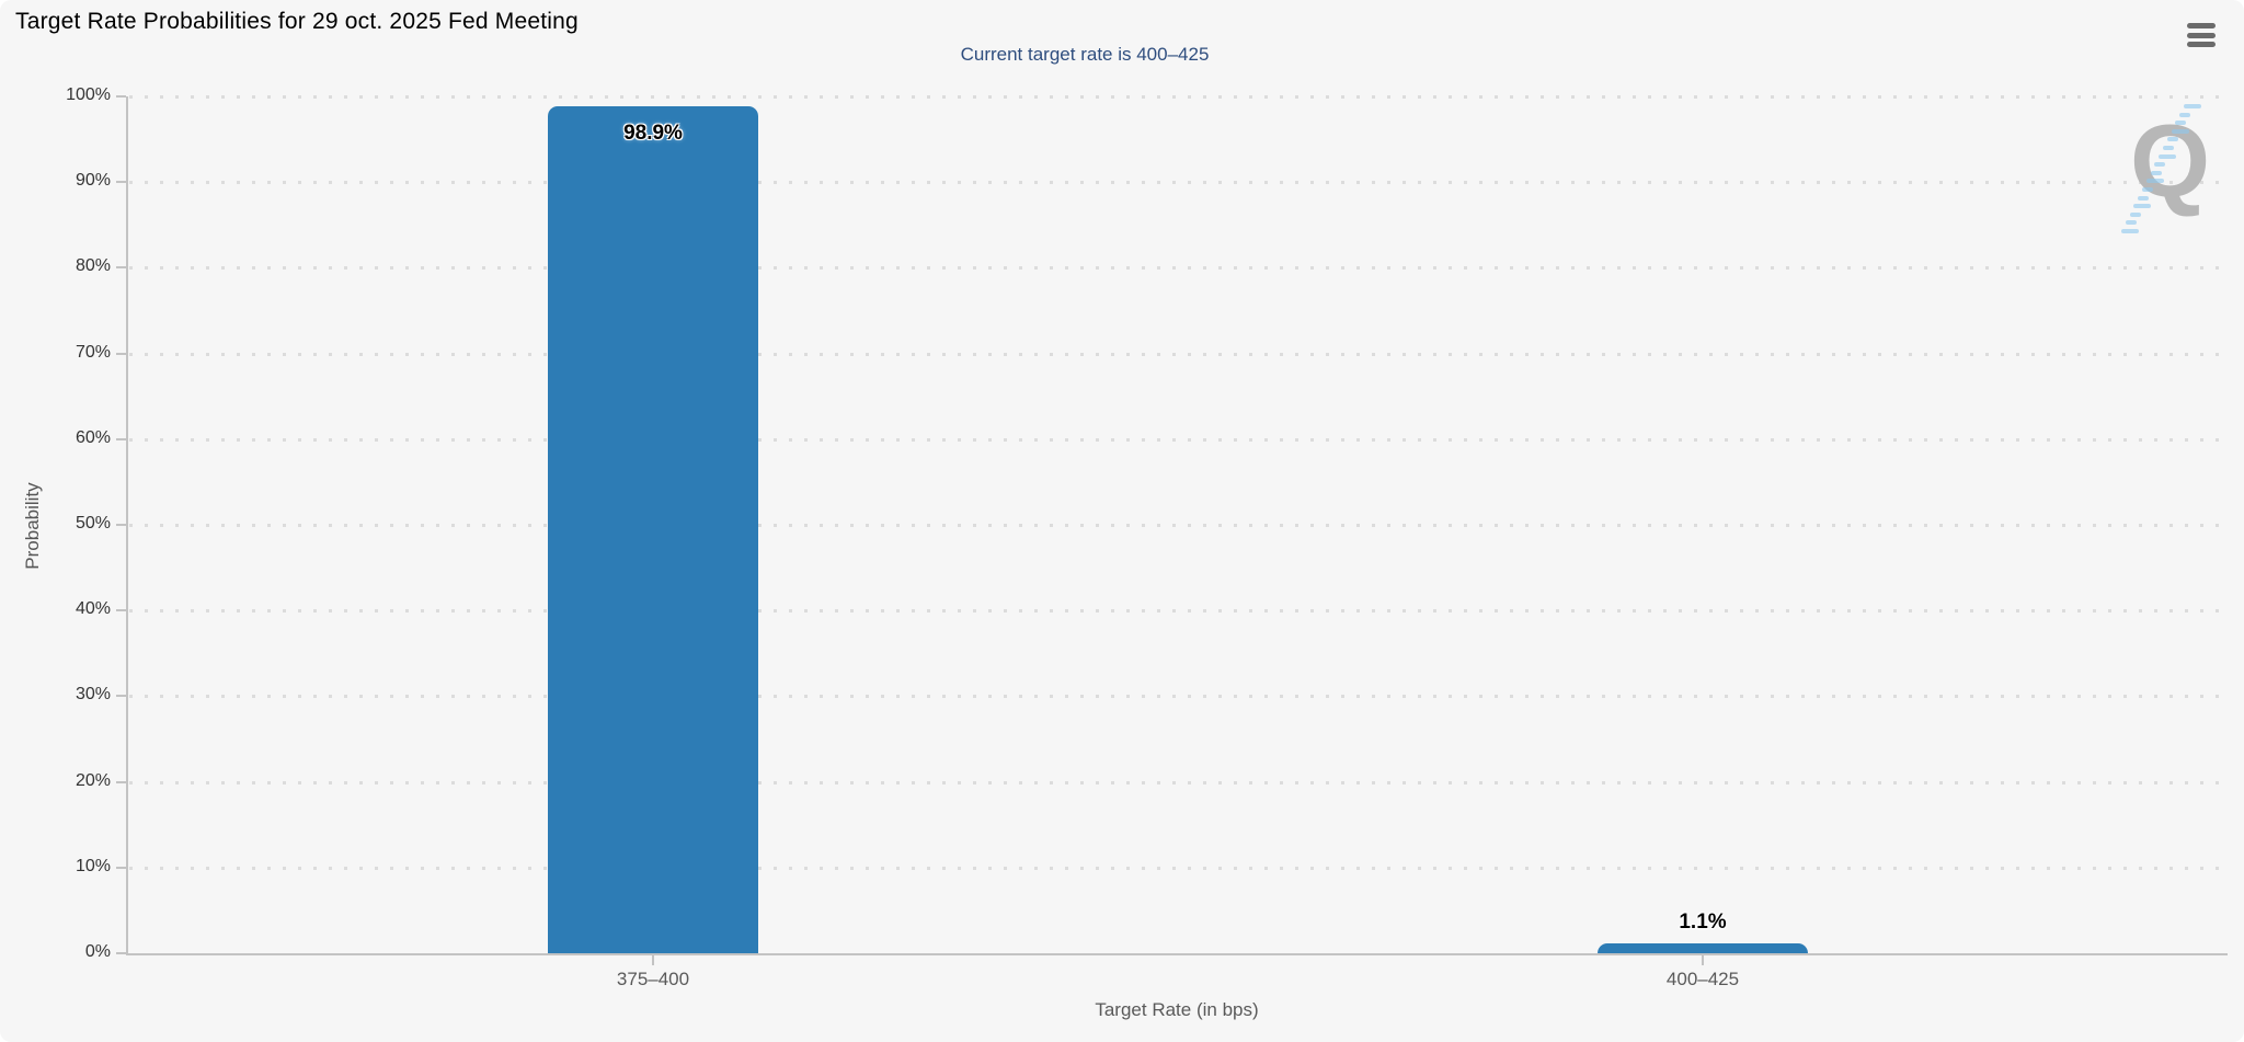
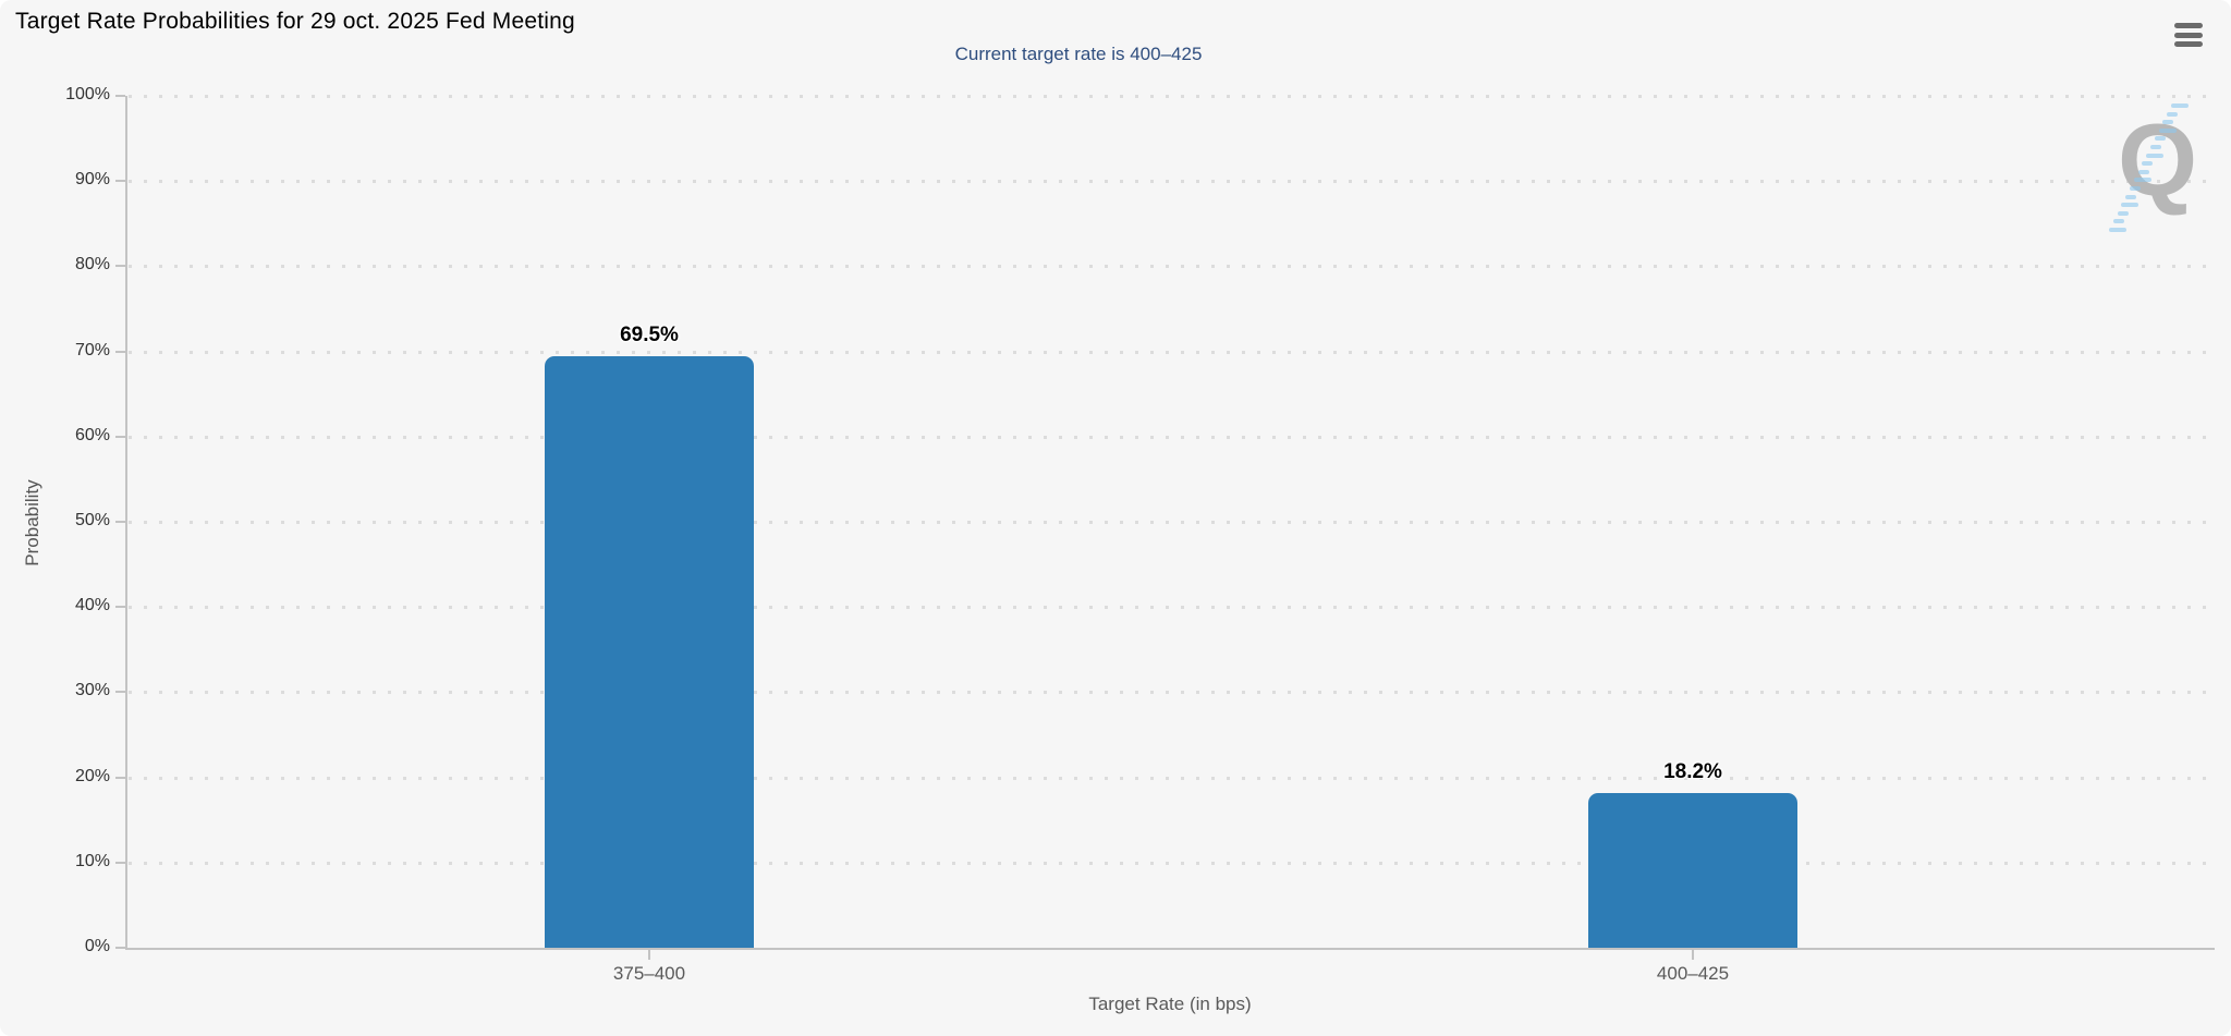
375–400: 98.9% -> 69.5%
400–425: 1.1% -> 18.2%
